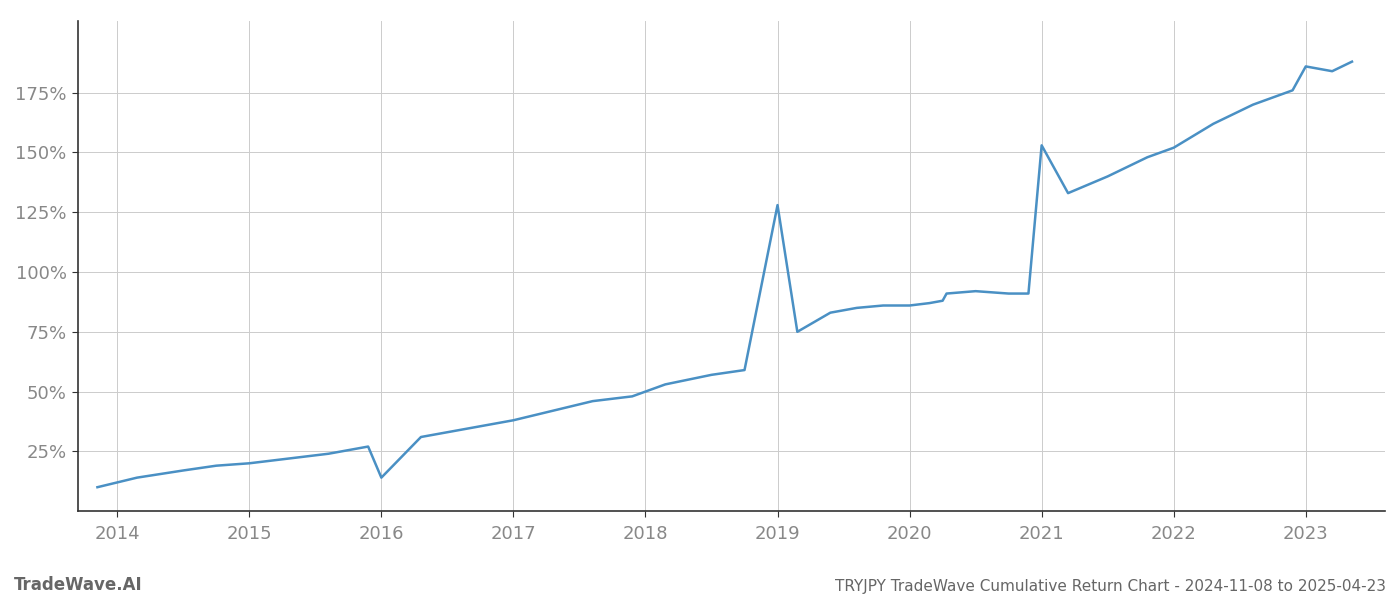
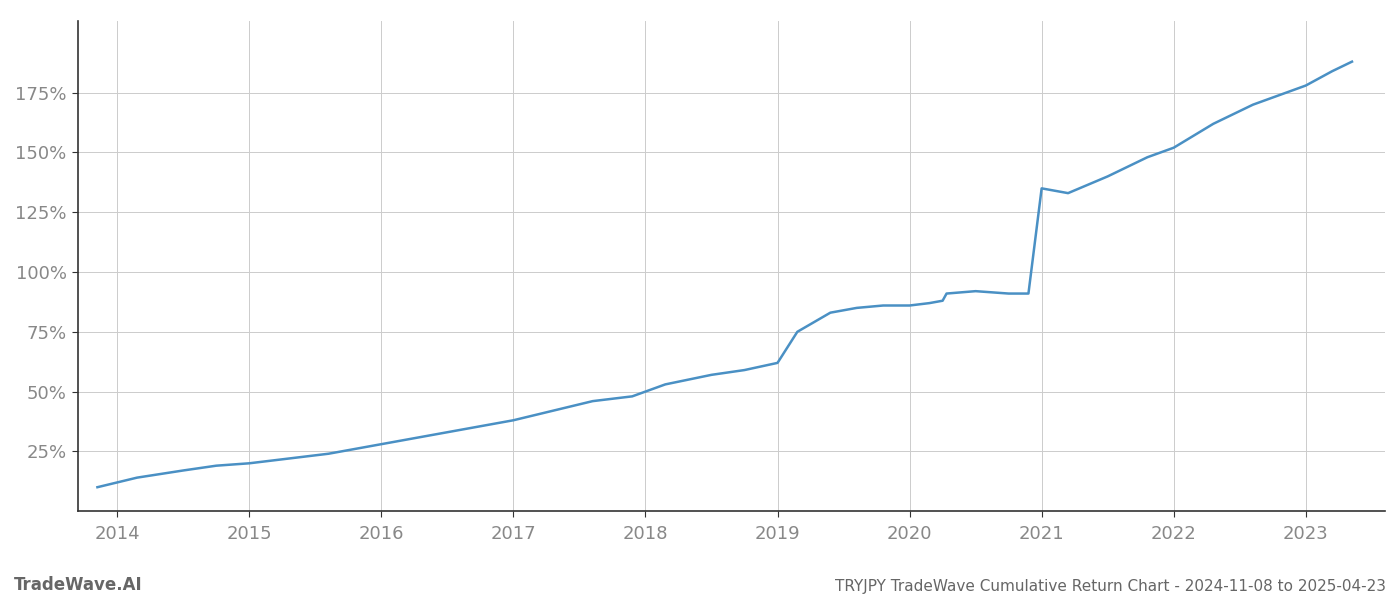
2016: 14% -> 28%
2019: 128% -> 62%
2021: 153% -> 135%
2023: 186% -> 178%
